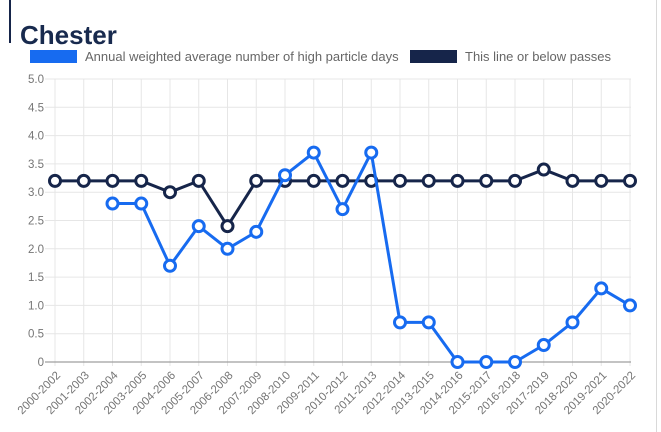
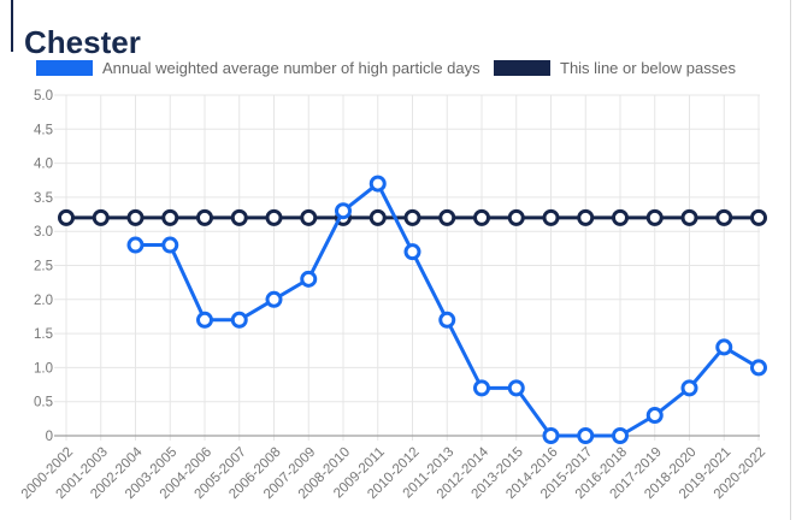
This line or below passes/2004-2006: 3.0 -> 3.2
Annual weighted average number of high particle days/2005-2007: 2.4 -> 1.7
This line or below passes/2006-2008: 2.4 -> 3.2
Annual weighted average number of high particle days/2011-2013: 3.7 -> 1.7
This line or below passes/2017-2019: 3.4 -> 3.2
